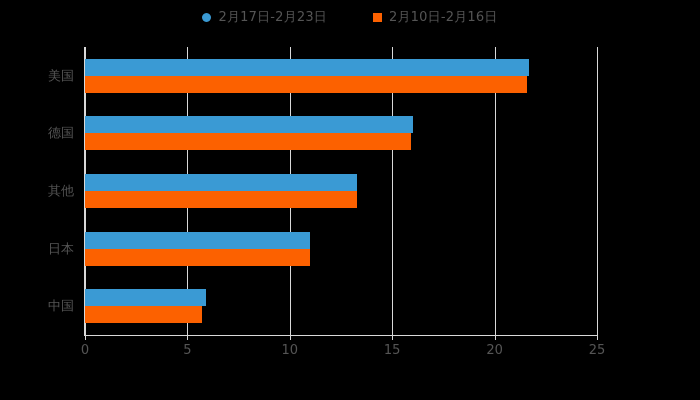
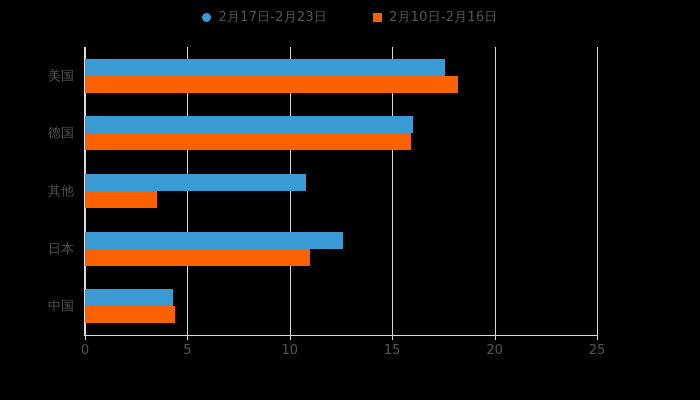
2月17日-2月23日/美国: 21.7 -> 17.6
2月10日-2月16日/美国: 21.6 -> 18.2
2月17日-2月23日/其他: 13.3 -> 10.8
2月10日-2月16日/其他: 13.3 -> 3.5
2月17日-2月23日/日本: 11.0 -> 12.6
2月17日-2月23日/中国: 5.9 -> 4.3
2月10日-2月16日/中国: 5.7 -> 4.4
